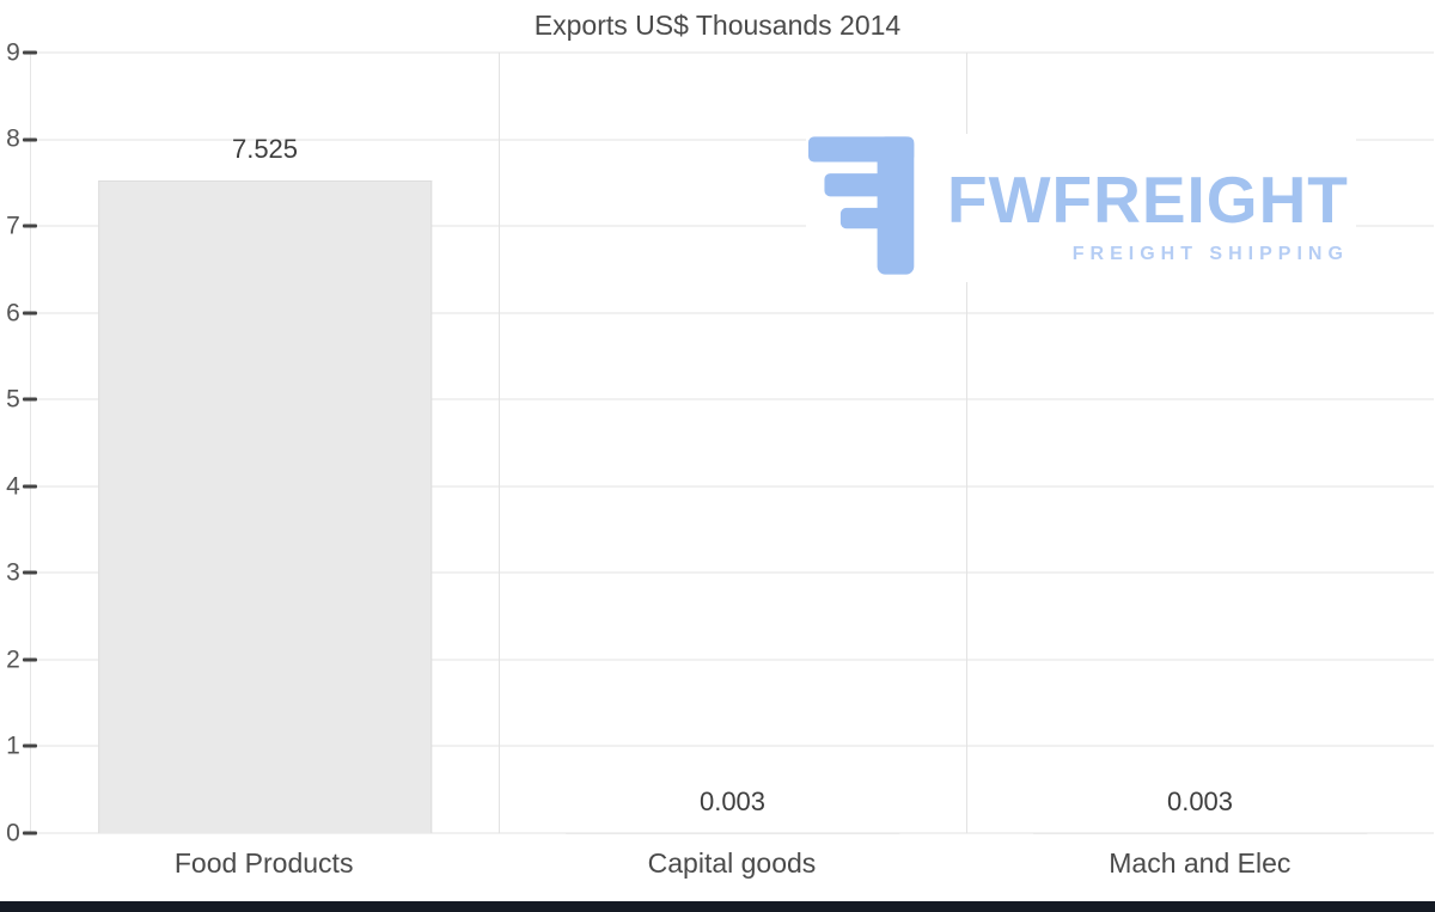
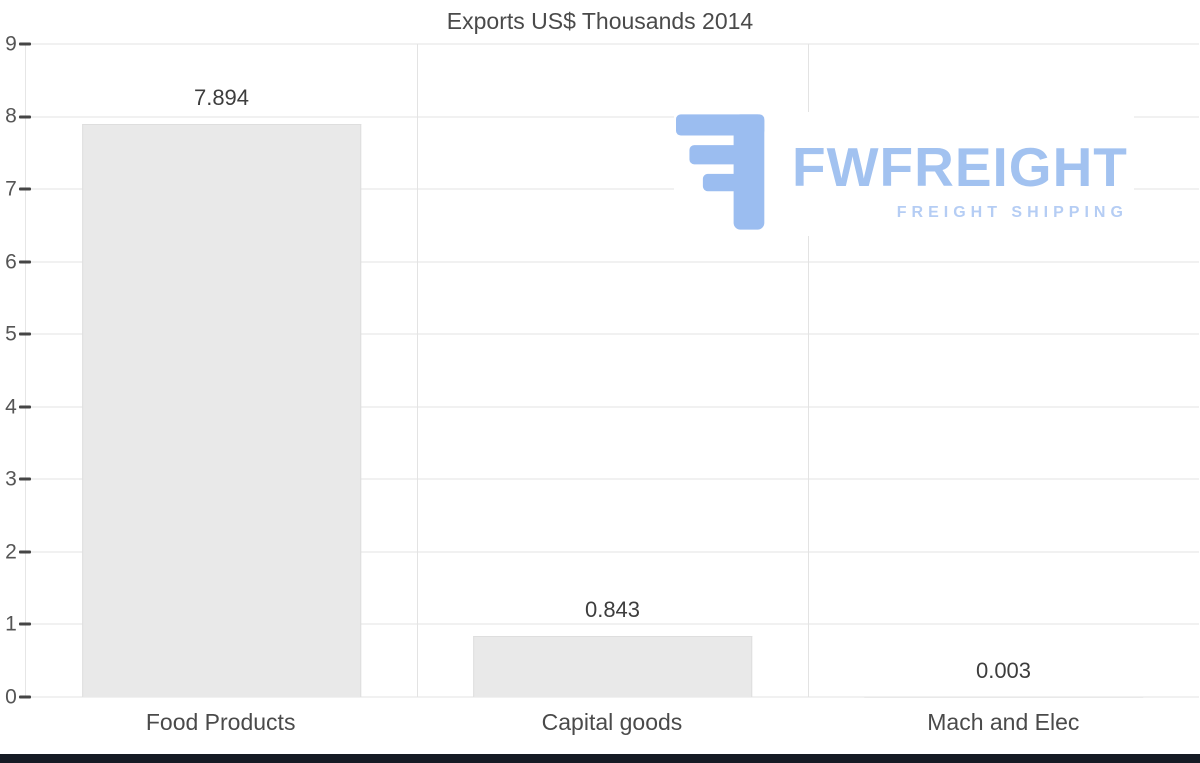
Food Products: 7.525 -> 7.894
Capital goods: 0.003 -> 0.843
